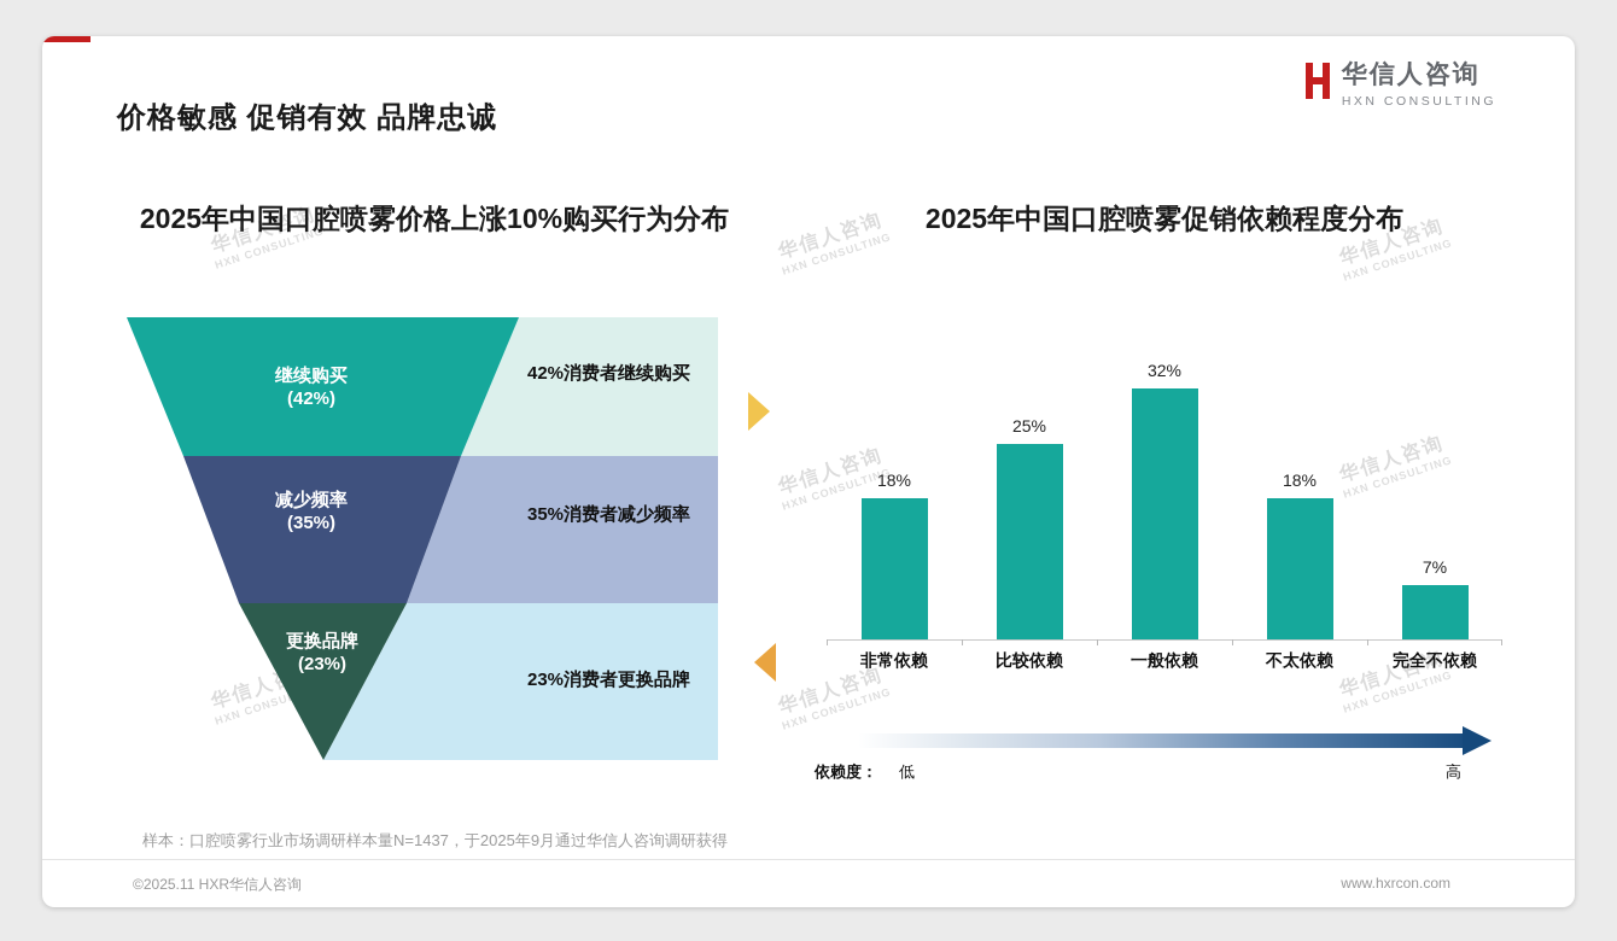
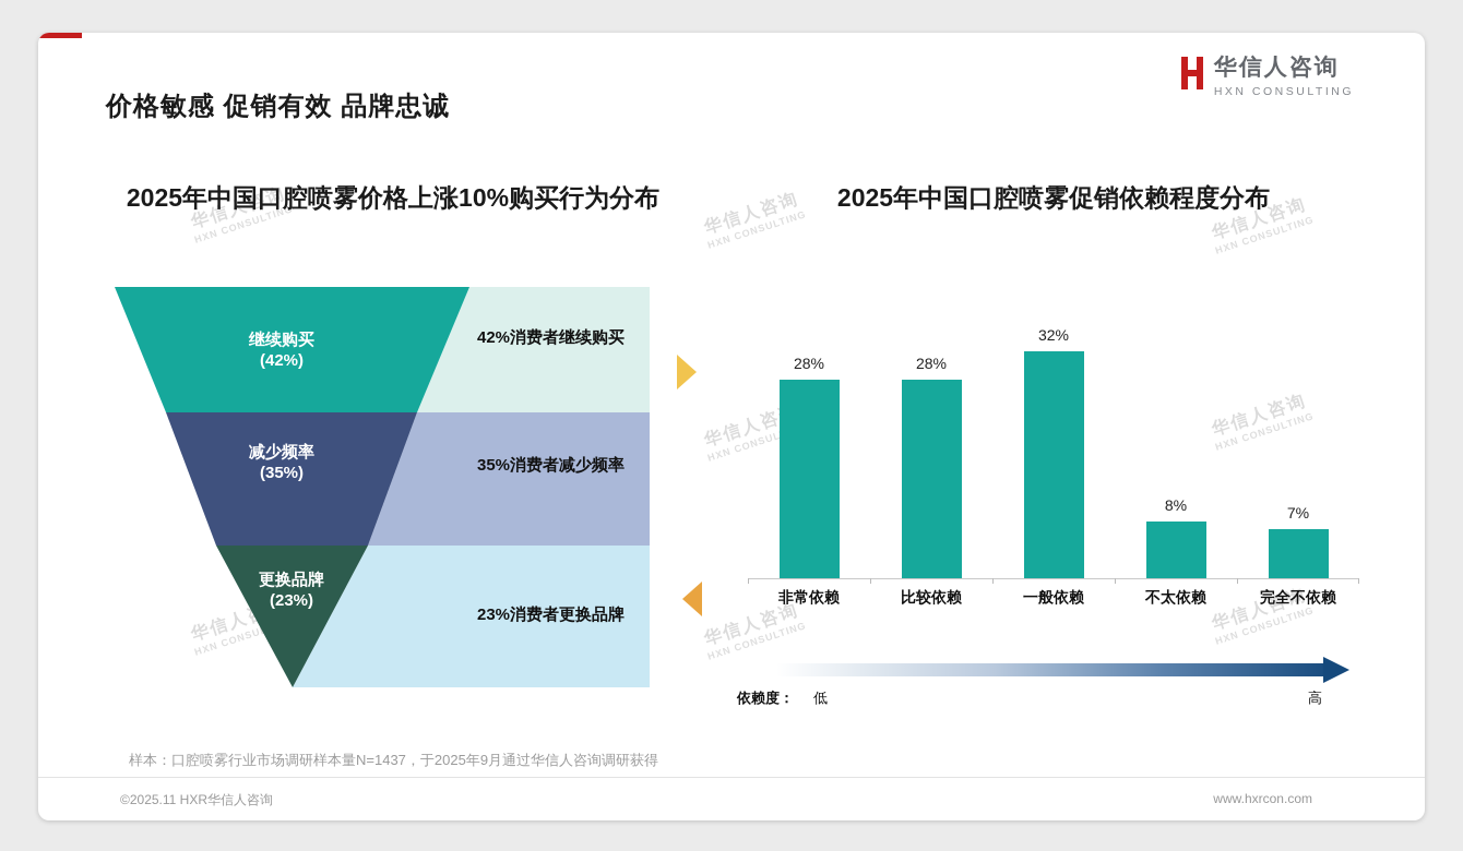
2025年中国口腔喷雾促销依赖程度分布/非常依赖: 18% -> 28%
2025年中国口腔喷雾促销依赖程度分布/比较依赖: 25% -> 28%
2025年中国口腔喷雾促销依赖程度分布/不太依赖: 18% -> 8%
